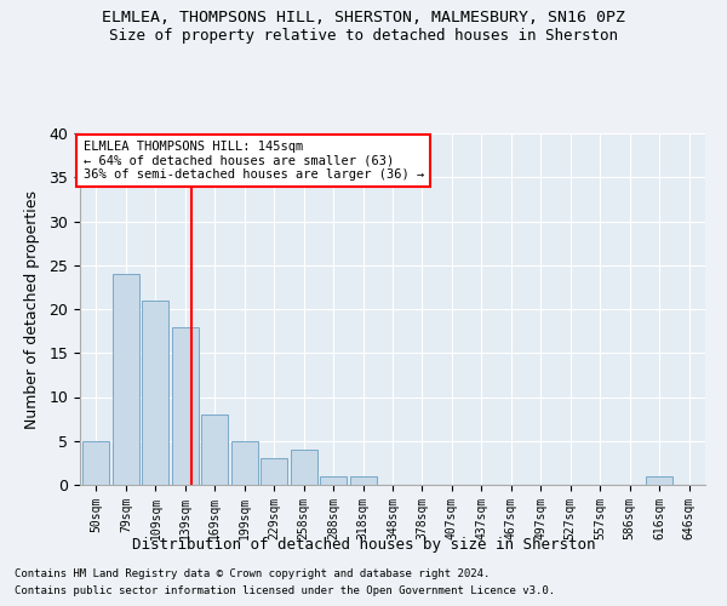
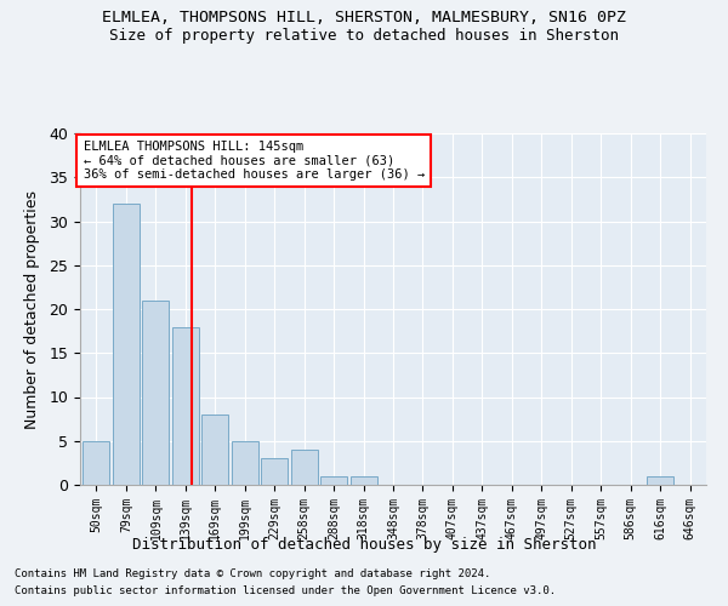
79sqm: 24 -> 32
